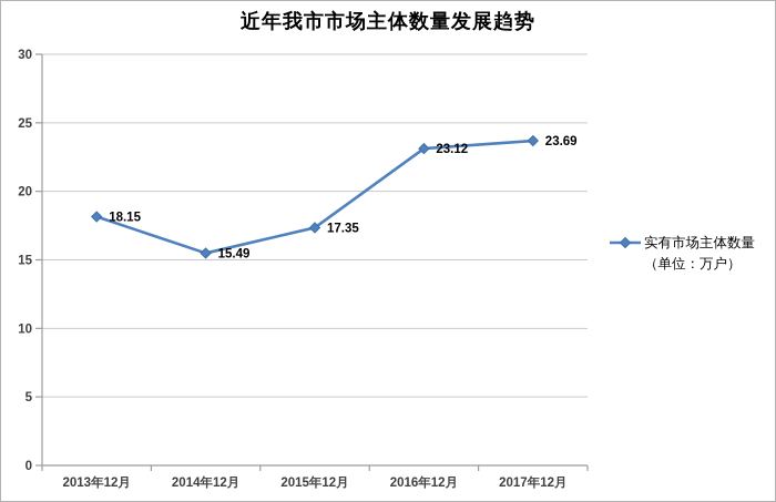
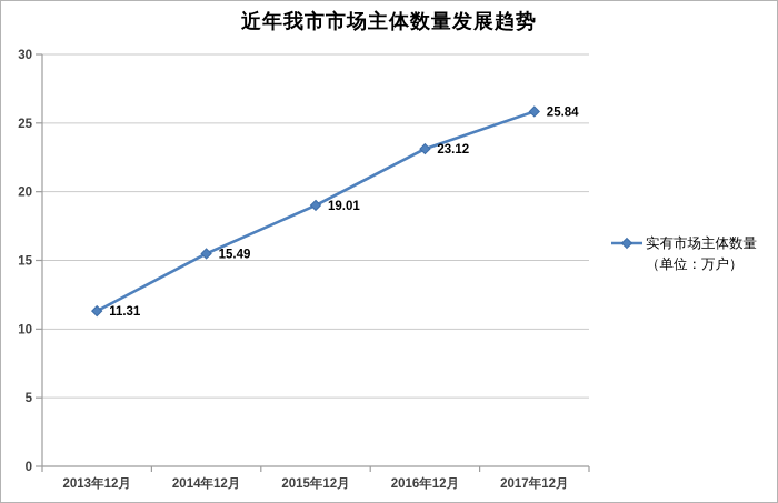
2013年12月: 18.15 -> 11.31
2015年12月: 17.35 -> 19.01
2017年12月: 23.69 -> 25.84
